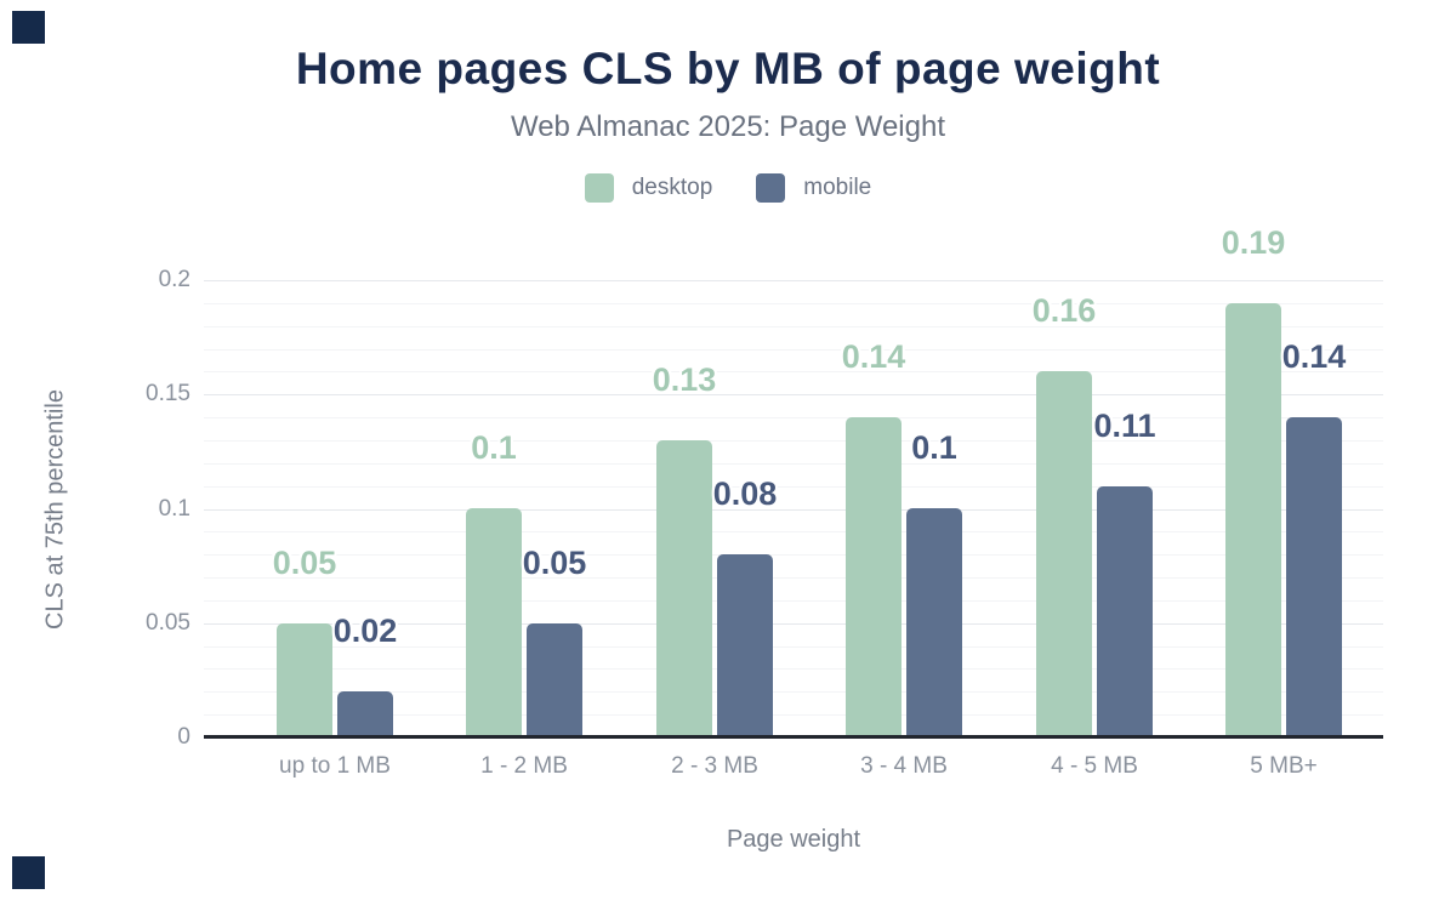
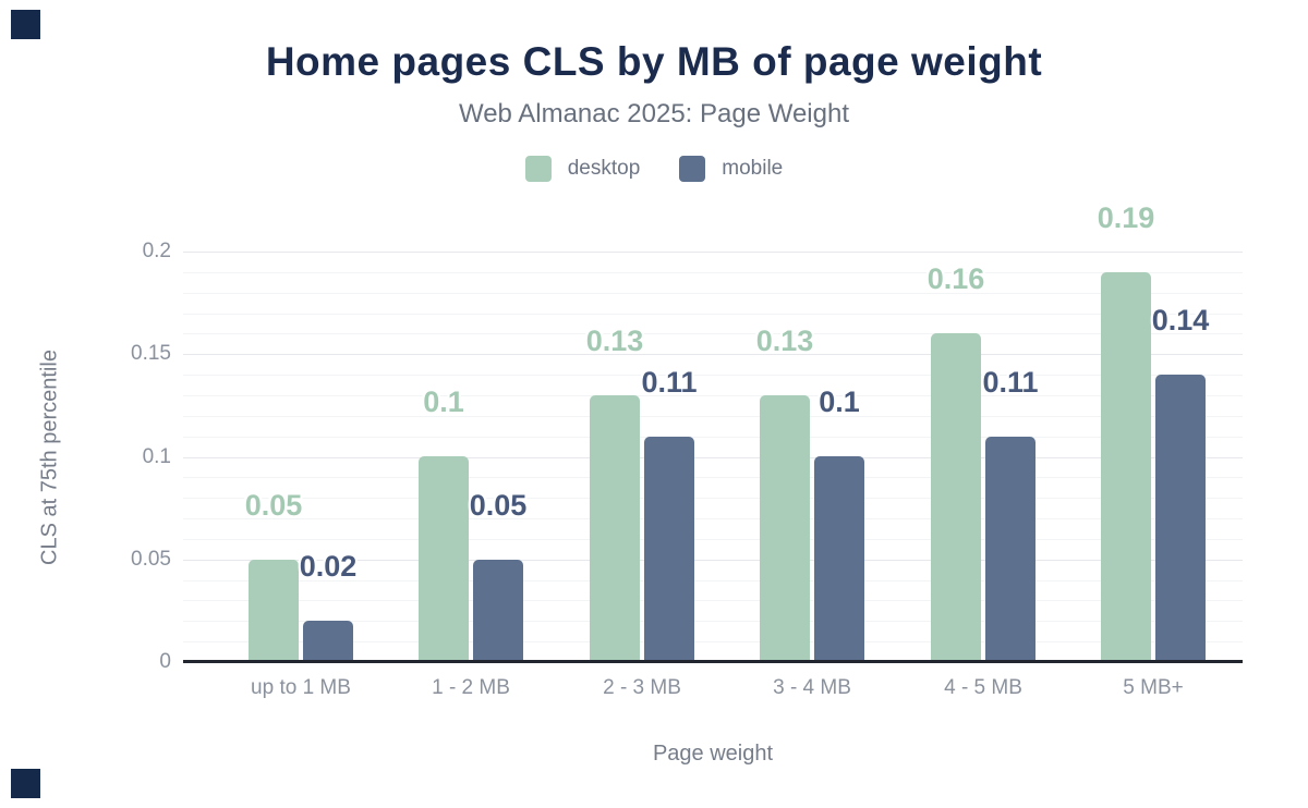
mobile/2 - 3 MB: 0.08 -> 0.11
desktop/3 - 4 MB: 0.14 -> 0.13
